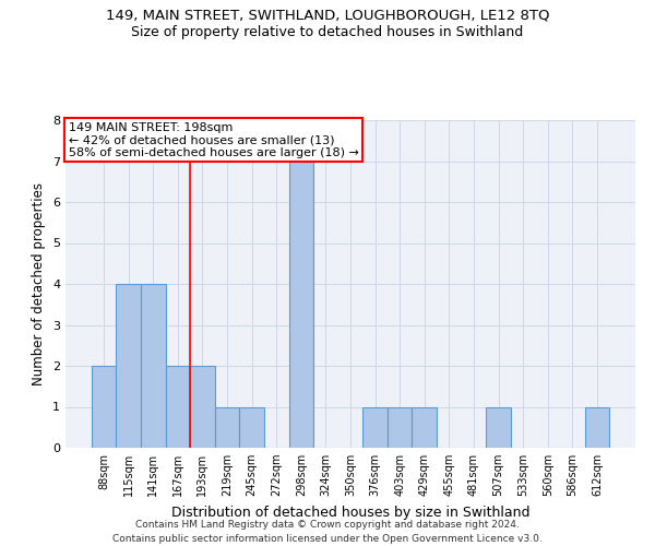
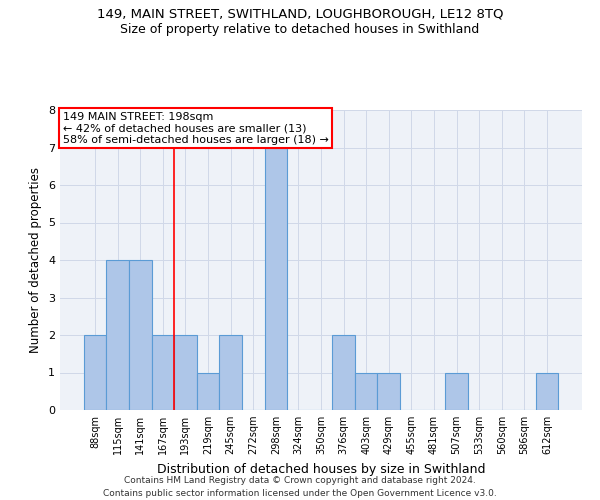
245sqm: 1 -> 2
376sqm: 1 -> 2
